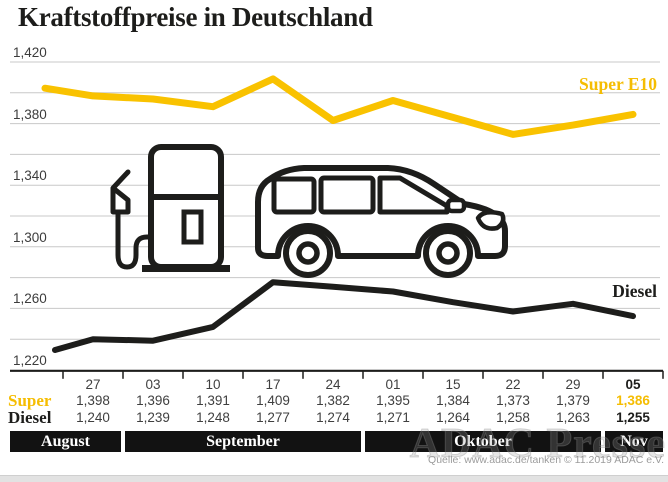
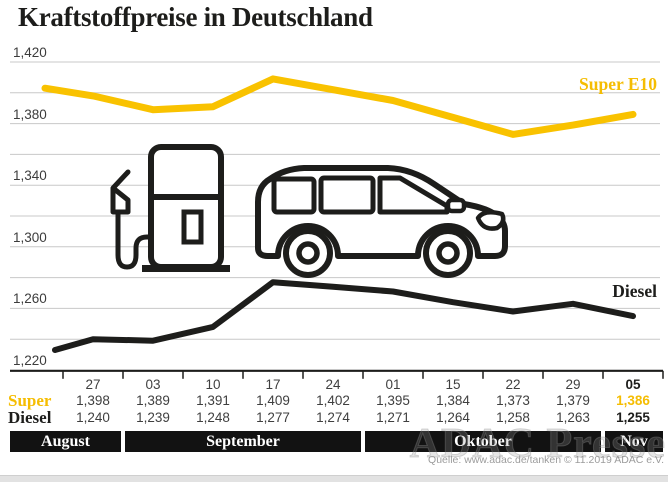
Super E10/03: 1,396 -> 1,389
Super E10/24: 1,382 -> 1,402
